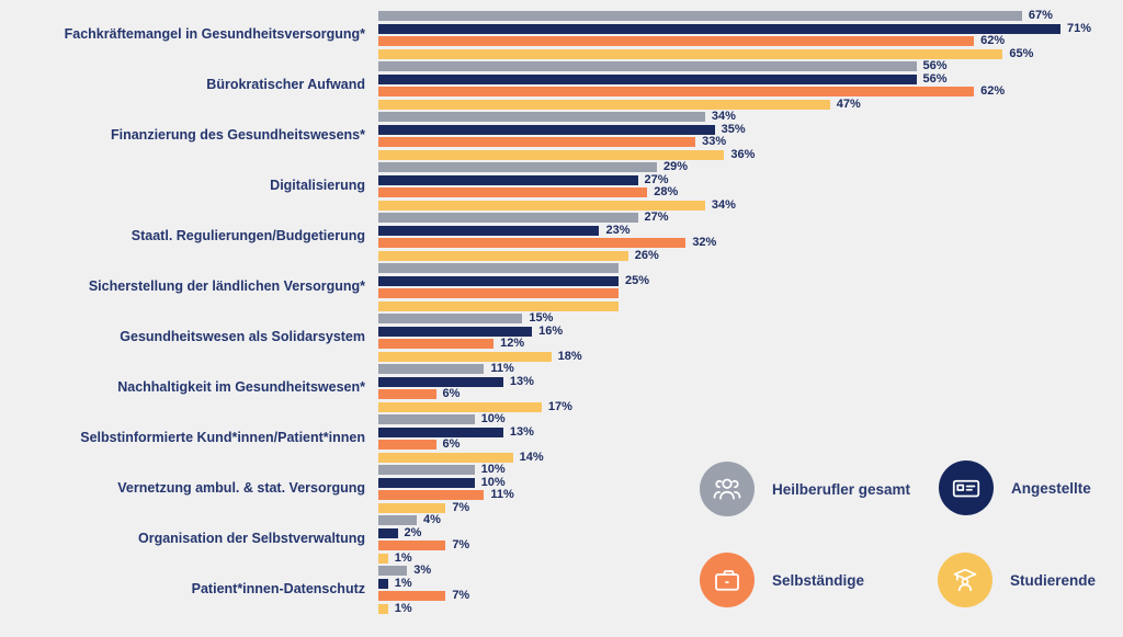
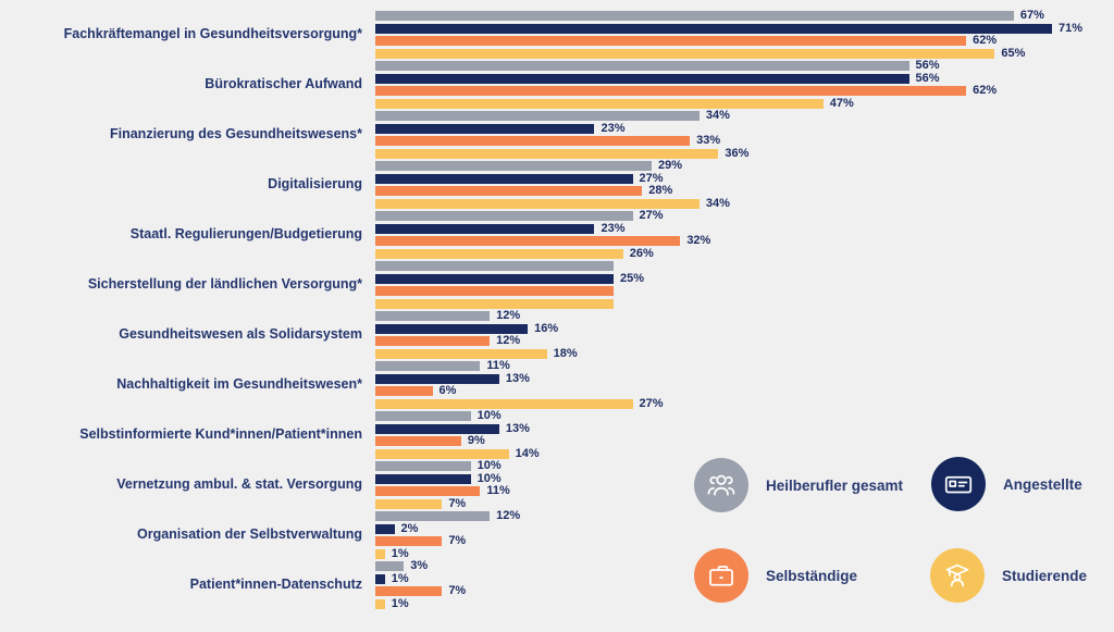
Angestellte/Finanzierung des Gesundheitswesens*: 35% -> 23%
Heilberufler gesamt/Gesundheitswesen als Solidarsystem: 15% -> 12%
Studierende/Nachhaltigkeit im Gesundheitswesen*: 17% -> 27%
Selbständige/Selbstinformierte Kund*innen/Patient*innen: 6% -> 9%
Heilberufler gesamt/Organisation der Selbstverwaltung: 4% -> 12%
